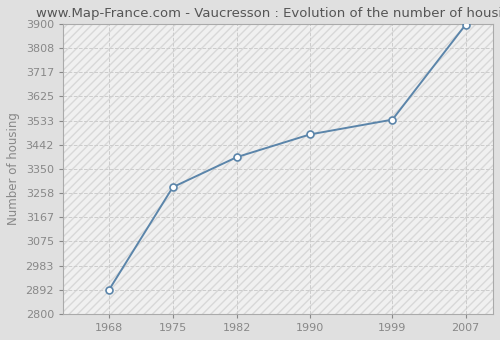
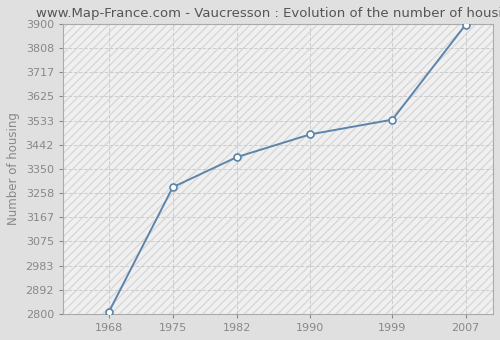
1968: 2890 -> 2807
